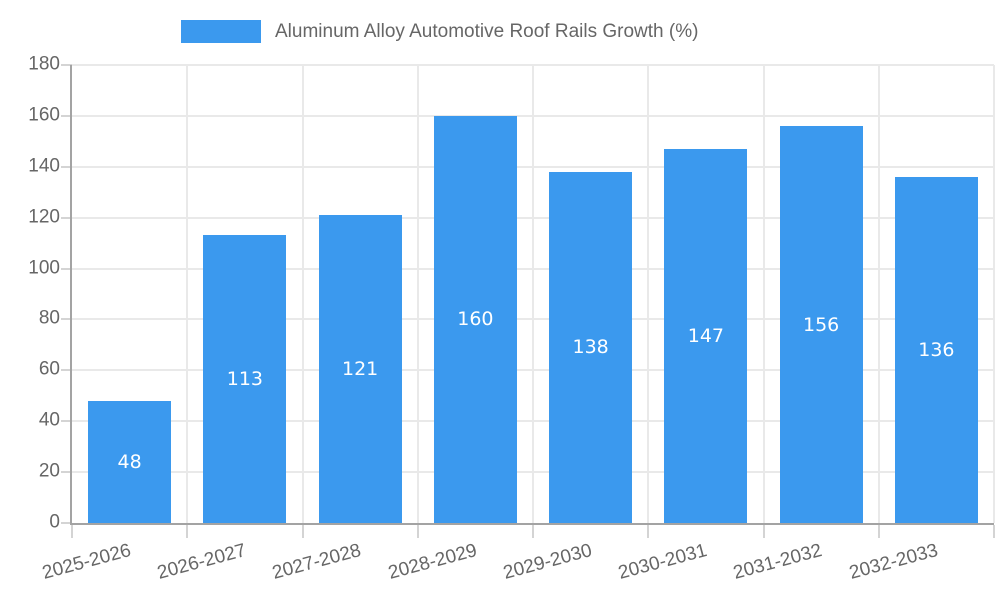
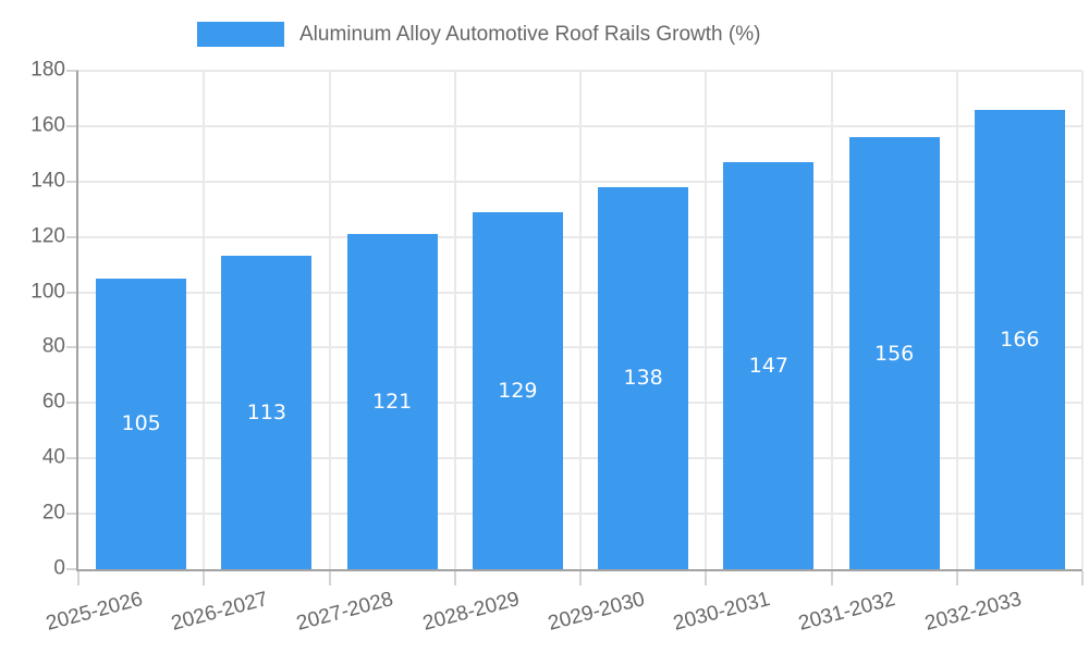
2025-2026: 48 -> 105
2028-2029: 160 -> 129
2032-2033: 136 -> 166
